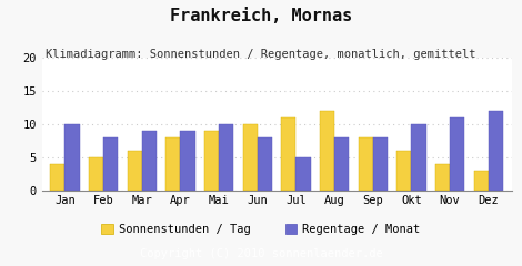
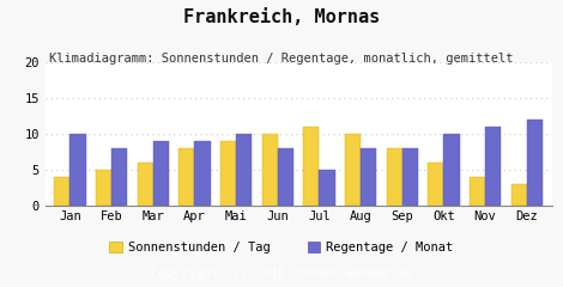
Sonnenstunden / Tag/Aug: 12 -> 10
